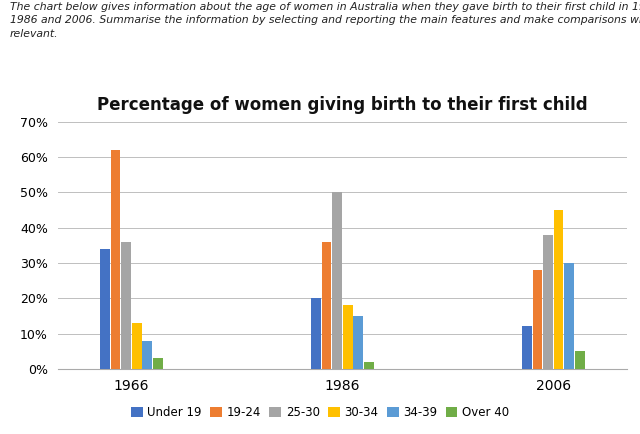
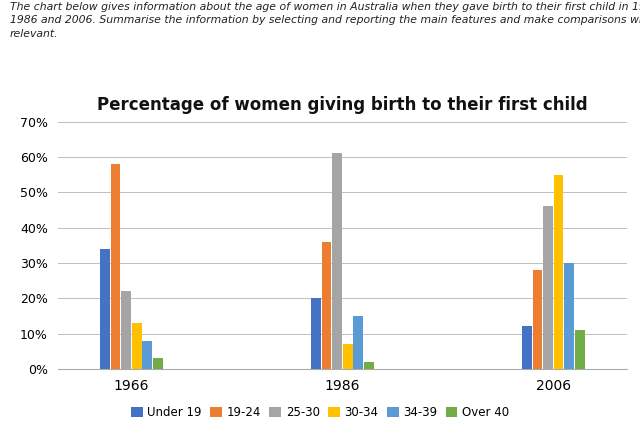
19-24/1966: 62% -> 58%
25-30/1966: 36% -> 22%
25-30/1986: 50% -> 61%
30-34/1986: 18% -> 7%
25-30/2006: 38% -> 46%
30-34/2006: 45% -> 55%
Over 40/2006: 5% -> 11%
